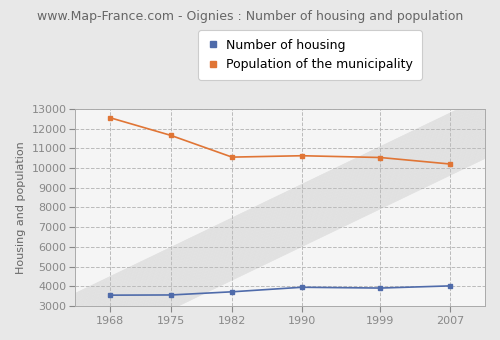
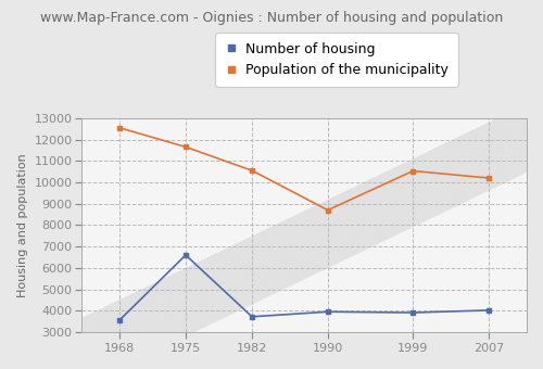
Number of housing/1975: 3600 -> 6600
Population of the municipality/1990: 10600 -> 8700
